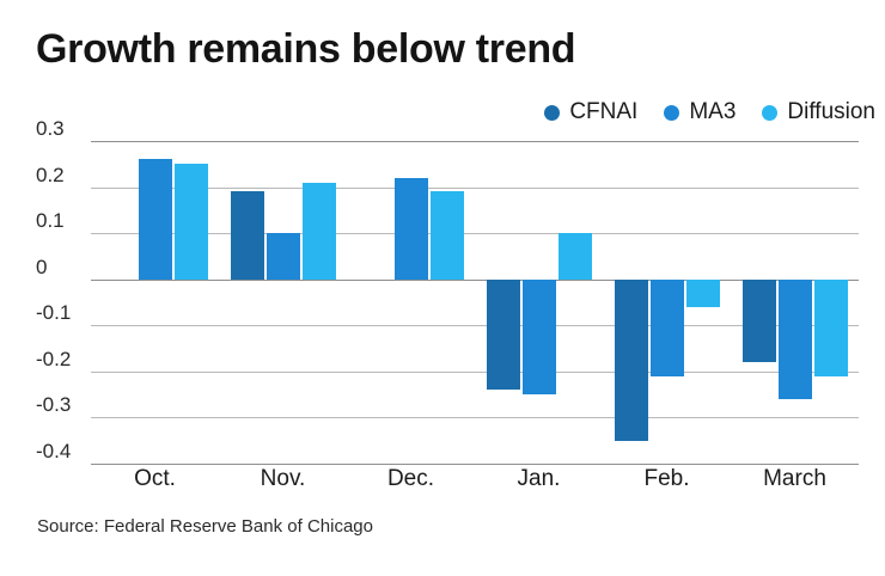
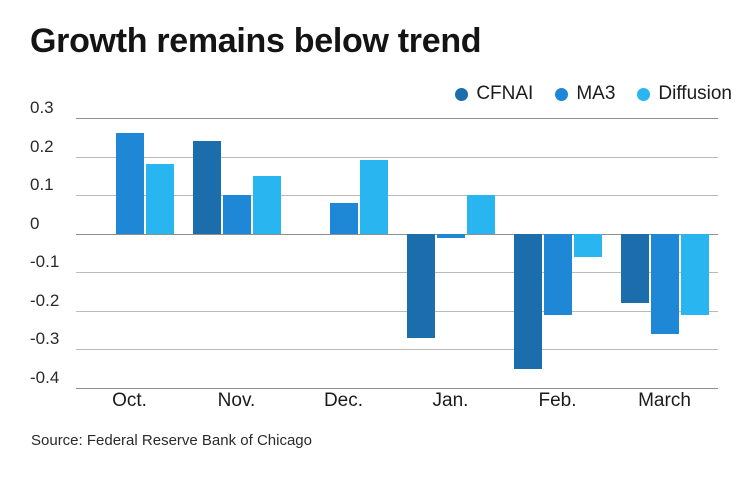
Diffusion/Oct.: 0.25 -> 0.18
CFNAI/Nov.: 0.19 -> 0.24
Diffusion/Nov.: 0.21 -> 0.15
MA3/Dec.: 0.22 -> 0.08
CFNAI/Jan.: -0.24 -> -0.27
MA3/Jan.: -0.25 -> -0.01
